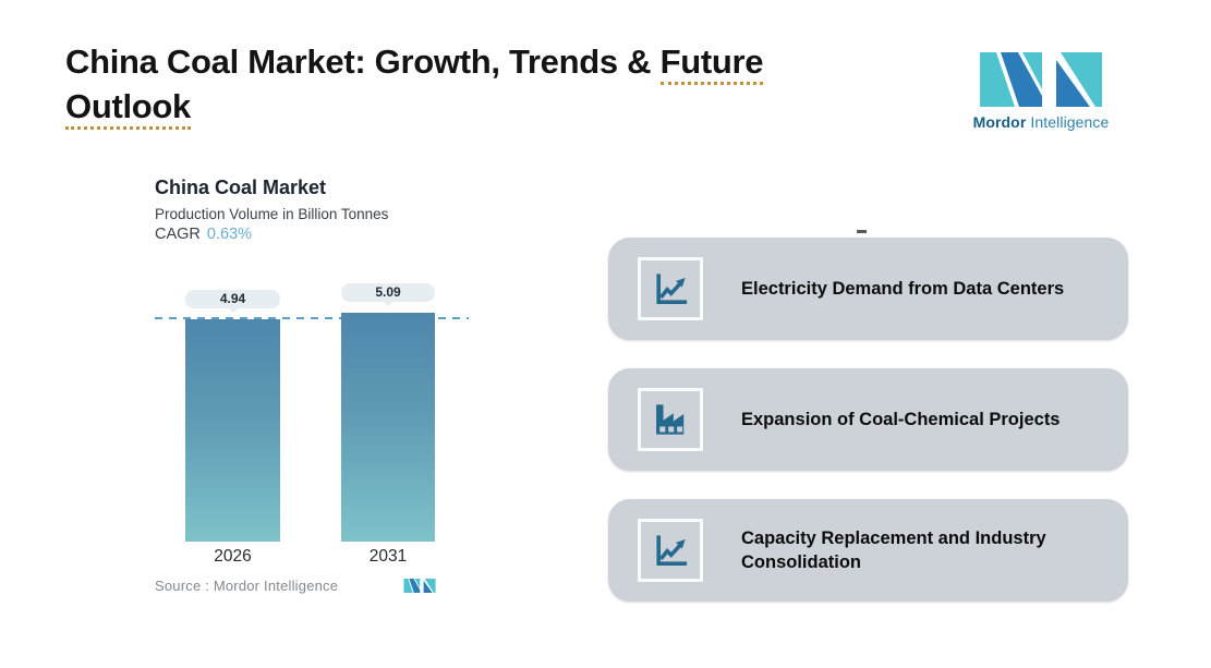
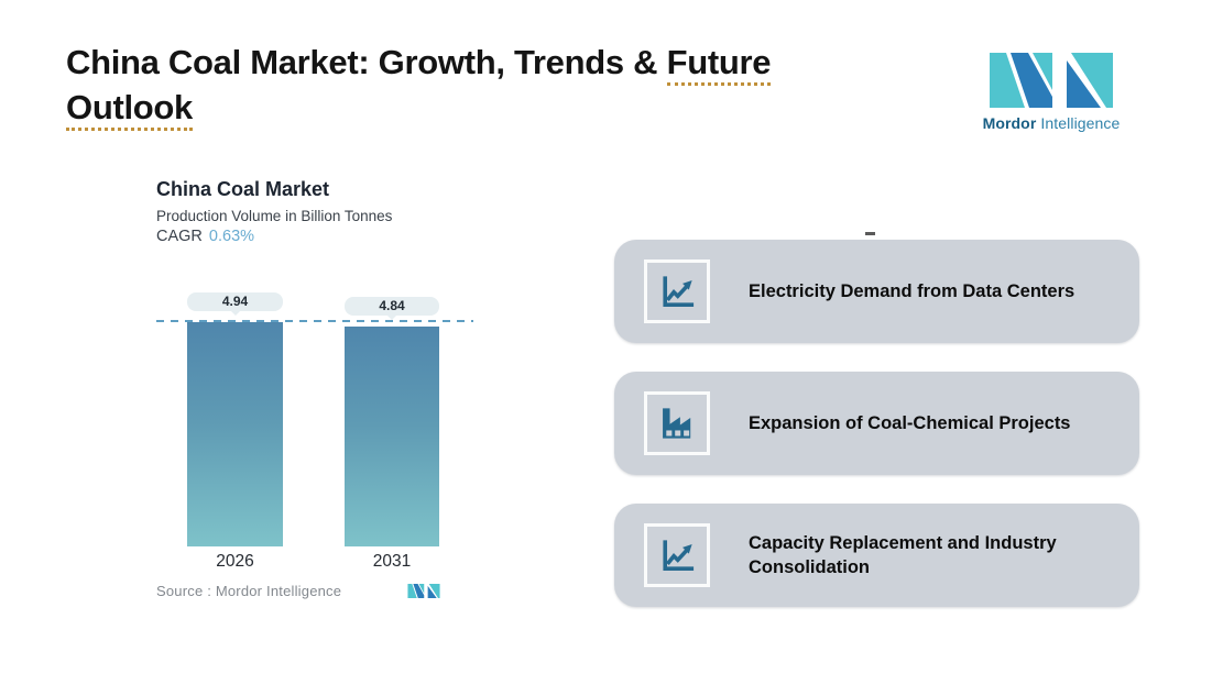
2031: 5.09 -> 4.84
